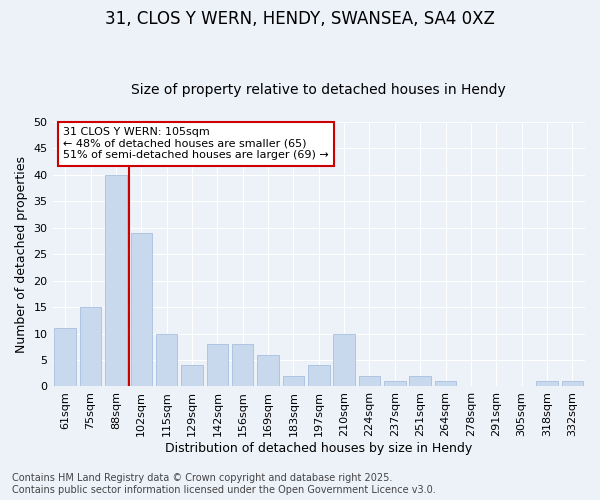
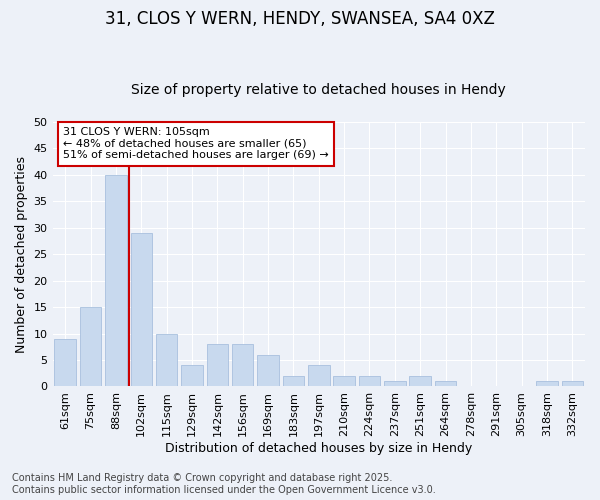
61sqm: 11 -> 9
210sqm: 10 -> 2
